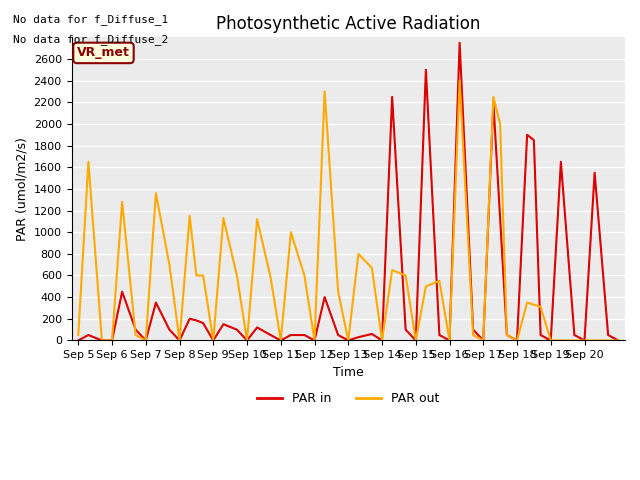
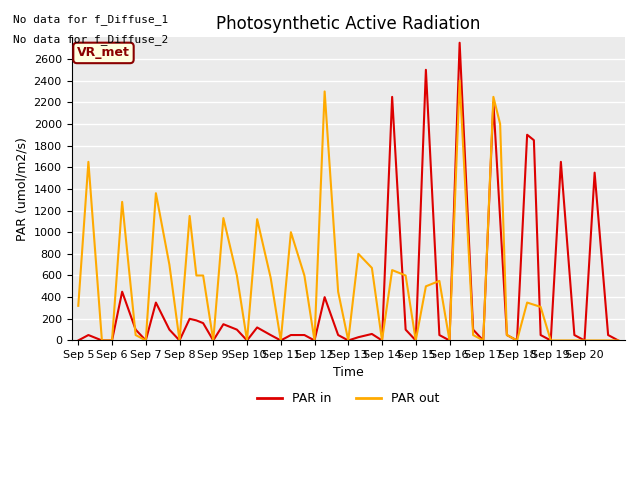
PAR out/Sep 5: 50 -> 320
